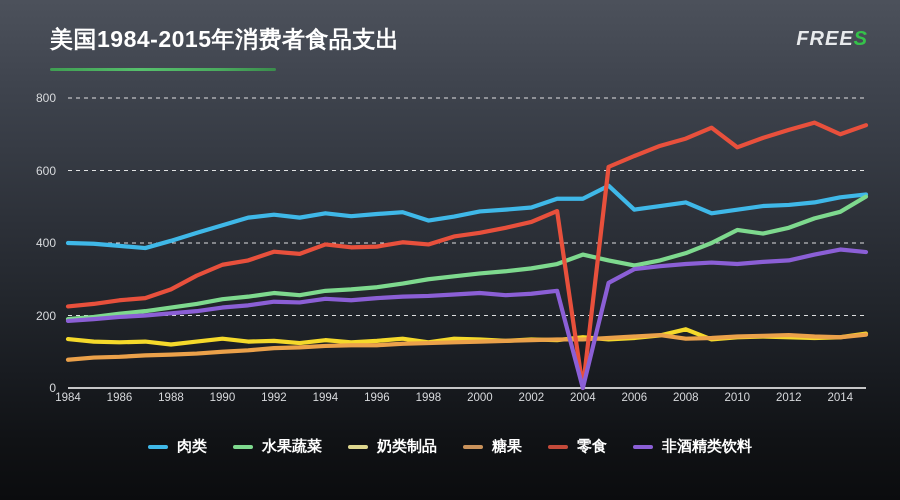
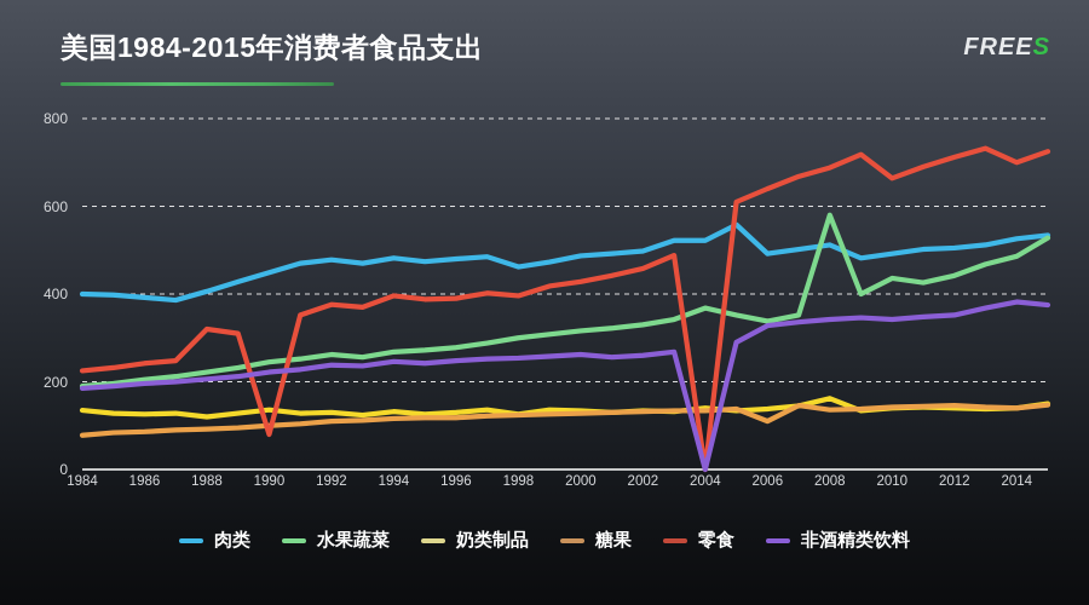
零食/1988: 270 -> 320
零食/1990: 340 -> 80
糖果/2006: 140 -> 110
水果蔬菜/2008: 370 -> 580
